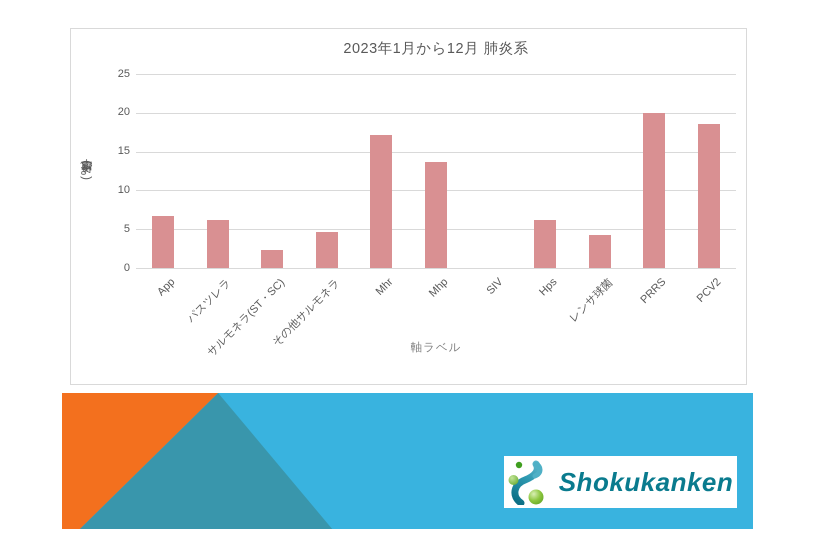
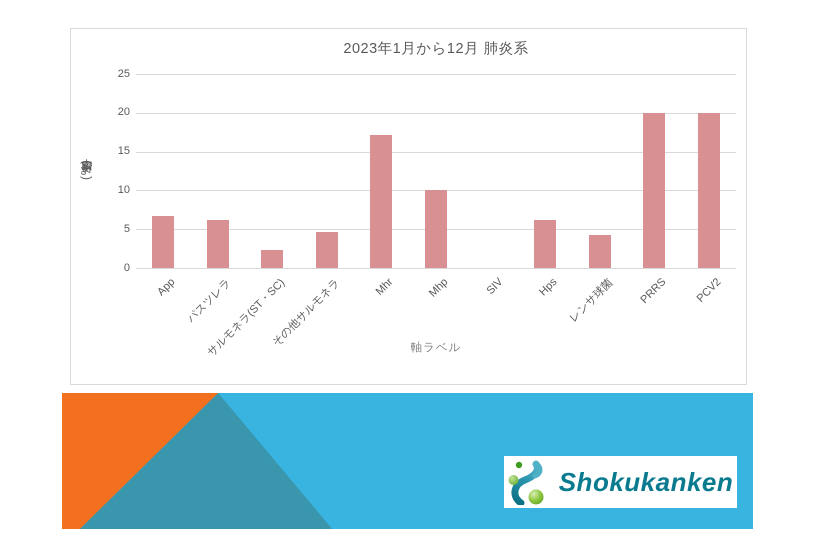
Mhp: 14 -> 10
PCV2: 19 -> 20
